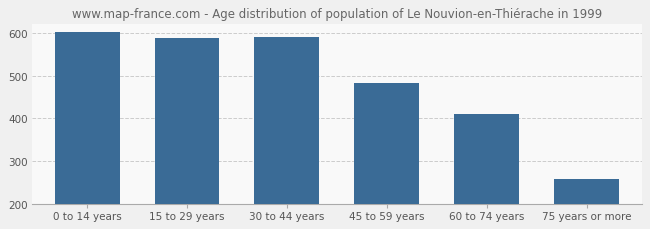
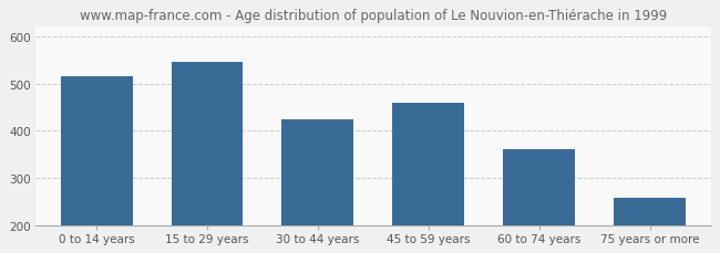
0 to 14 years: 601 -> 515
15 to 29 years: 587 -> 545
30 to 44 years: 590 -> 425
45 to 59 years: 483 -> 460
60 to 74 years: 410 -> 360
